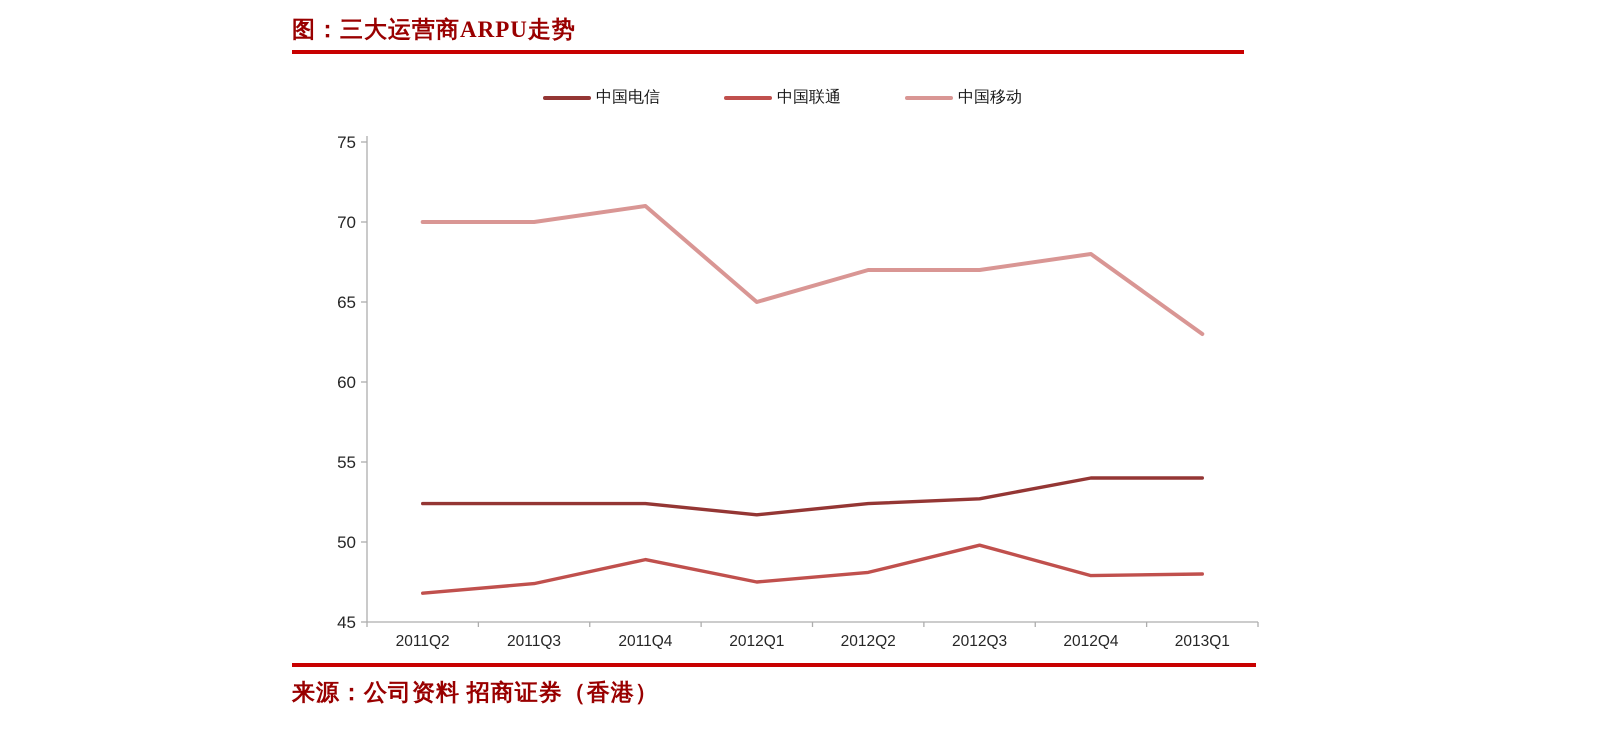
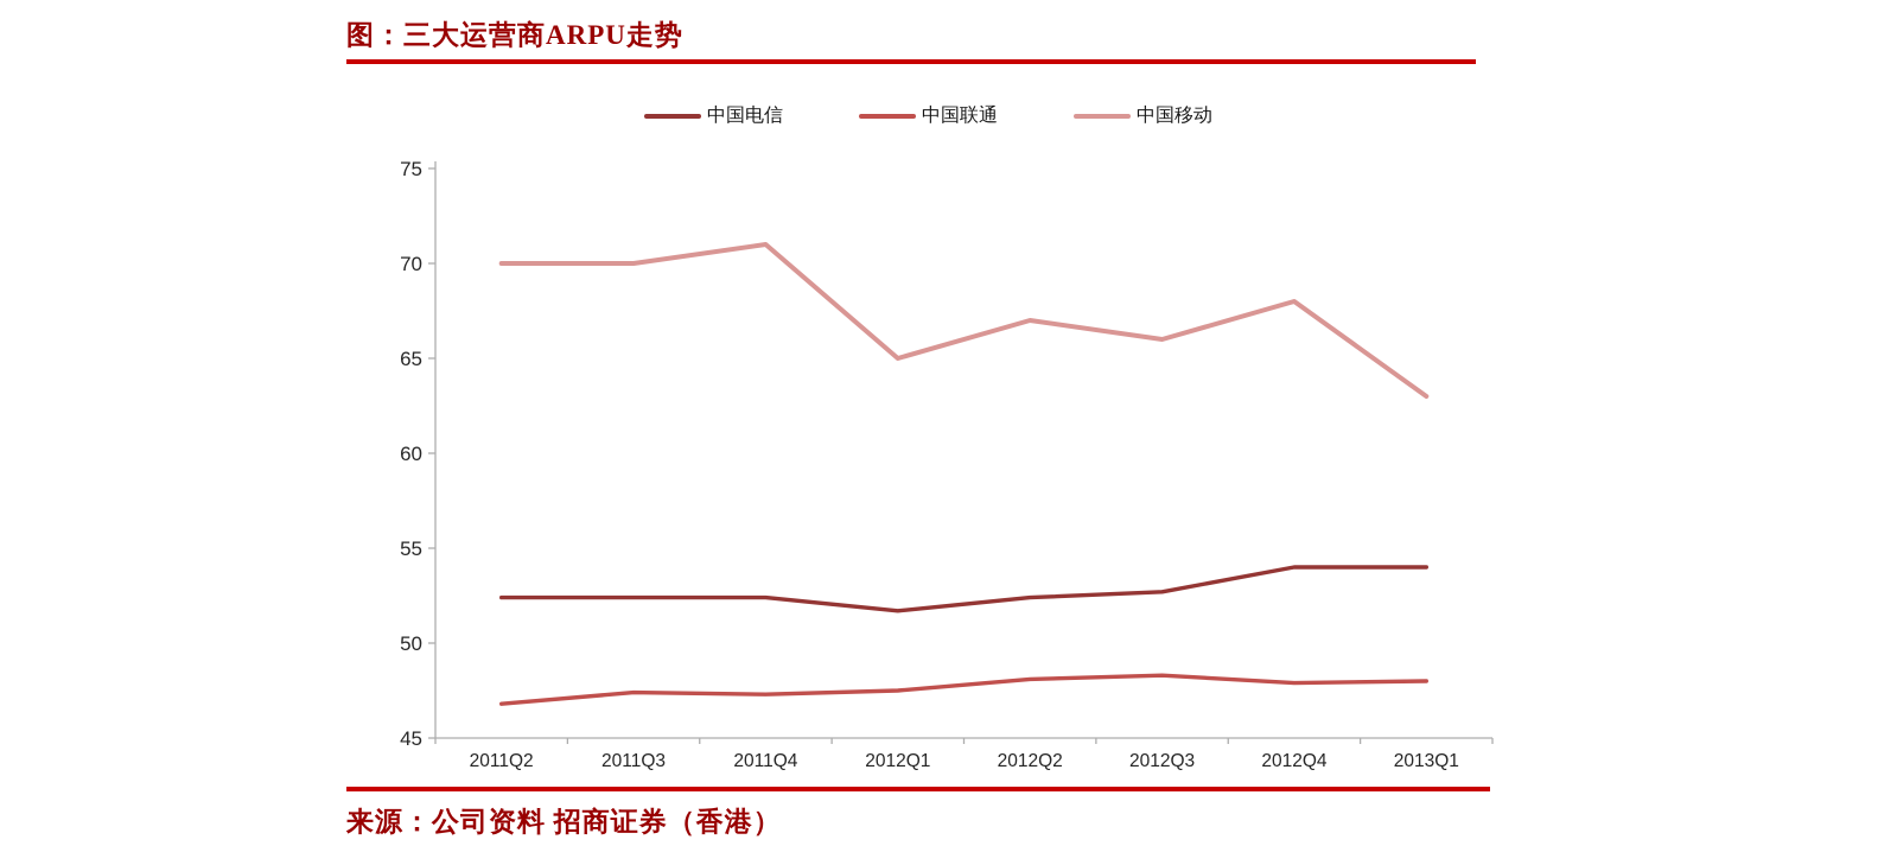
中国联通/2011Q4: 48.9 -> 47.3
中国联通/2012Q3: 49.8 -> 48.3
中国移动/2012Q3: 67 -> 66
